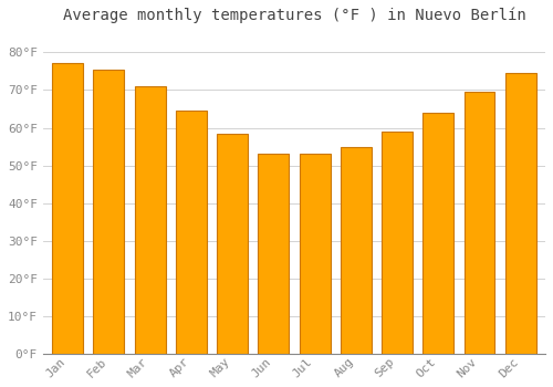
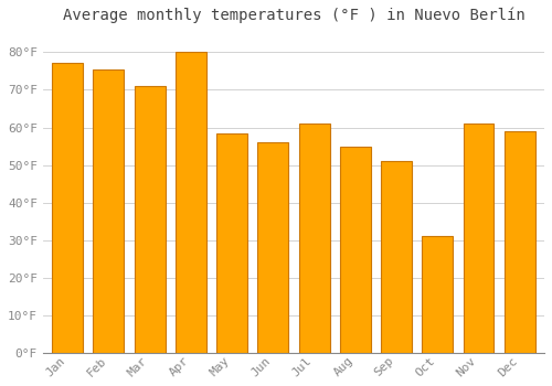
Apr: 64.5°F -> 80.0°F
Jun: 53.0°F -> 56.0°F
Jul: 53.0°F -> 61.0°F
Sep: 59.0°F -> 51.0°F
Oct: 64.0°F -> 31.0°F
Nov: 69.5°F -> 61.0°F
Dec: 74.5°F -> 59.0°F
